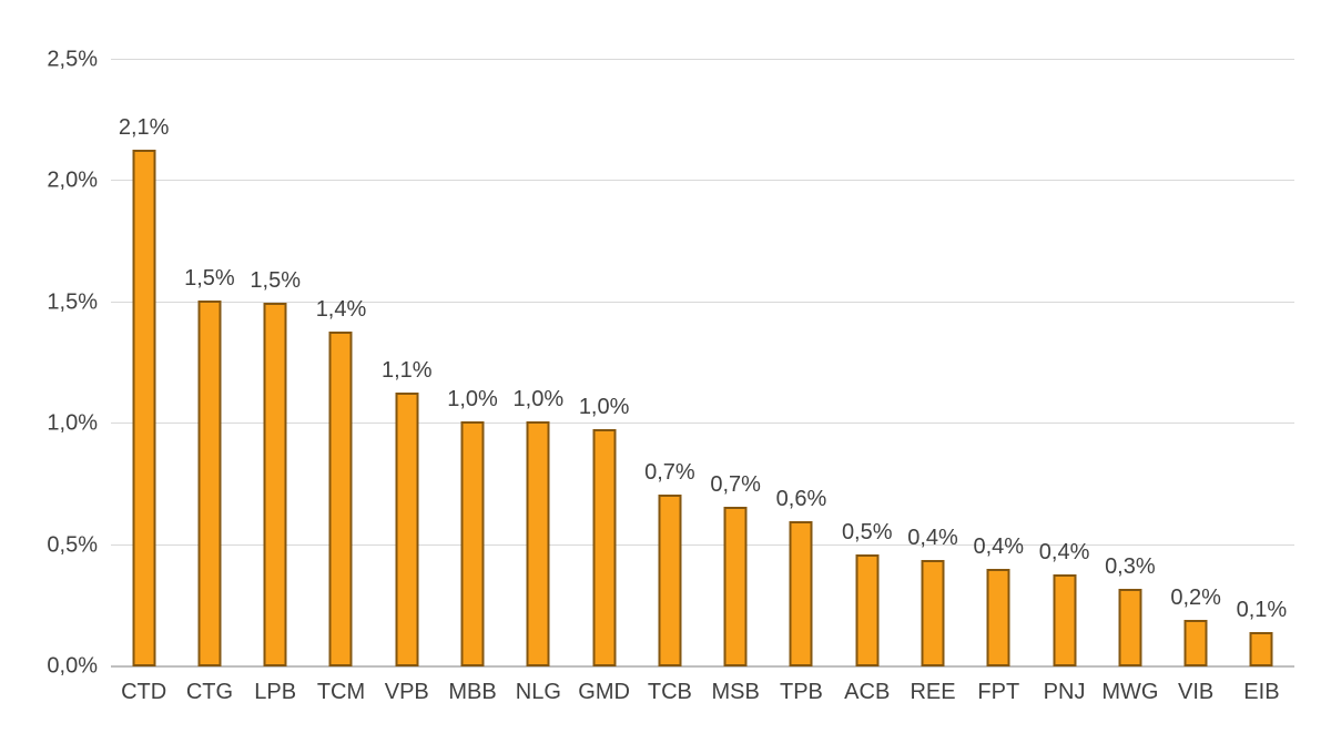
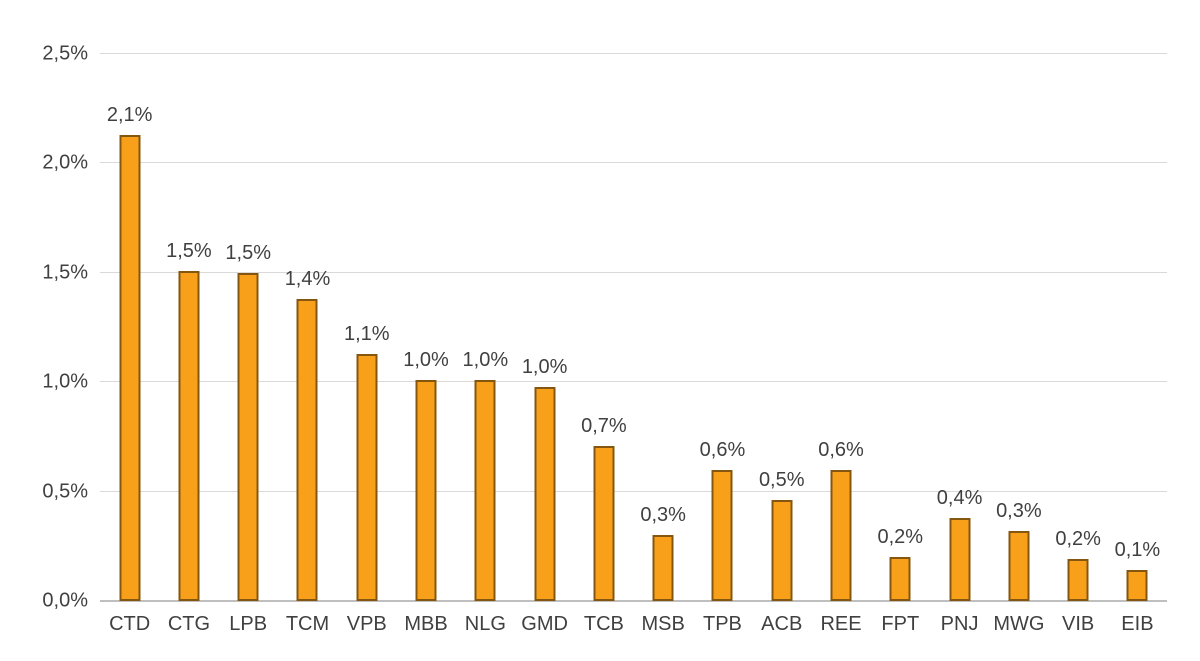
MSB: 0,7% -> 0,3%
REE: 0,4% -> 0,6%
FPT: 0,4% -> 0,2%
